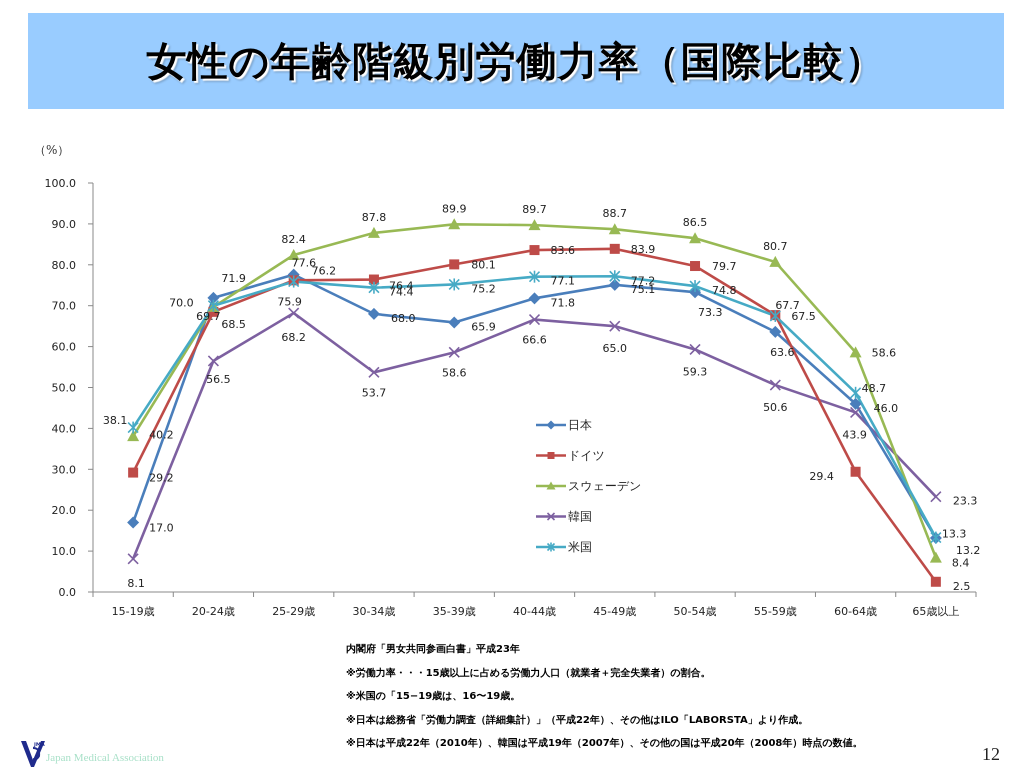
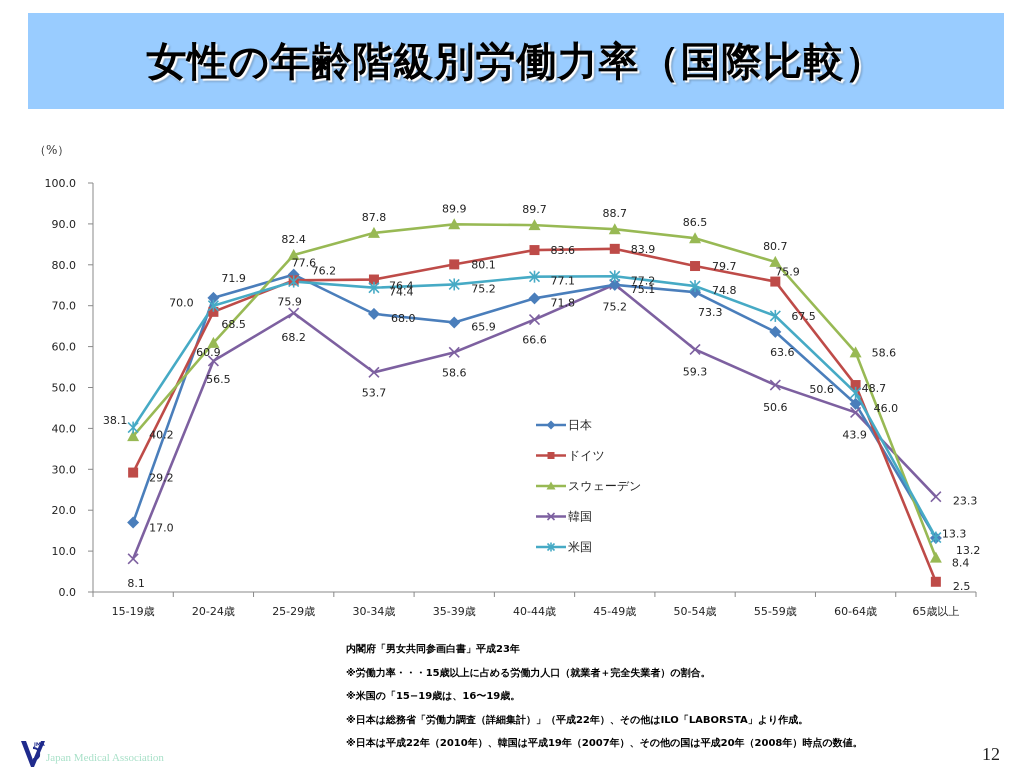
スウェーデン/20-24歳: 69.7 -> 60.9
韓国/45-49歳: 65.0 -> 75.2
ドイツ/55-59歳: 67.7 -> 75.9
ドイツ/60-64歳: 29.4 -> 50.6
